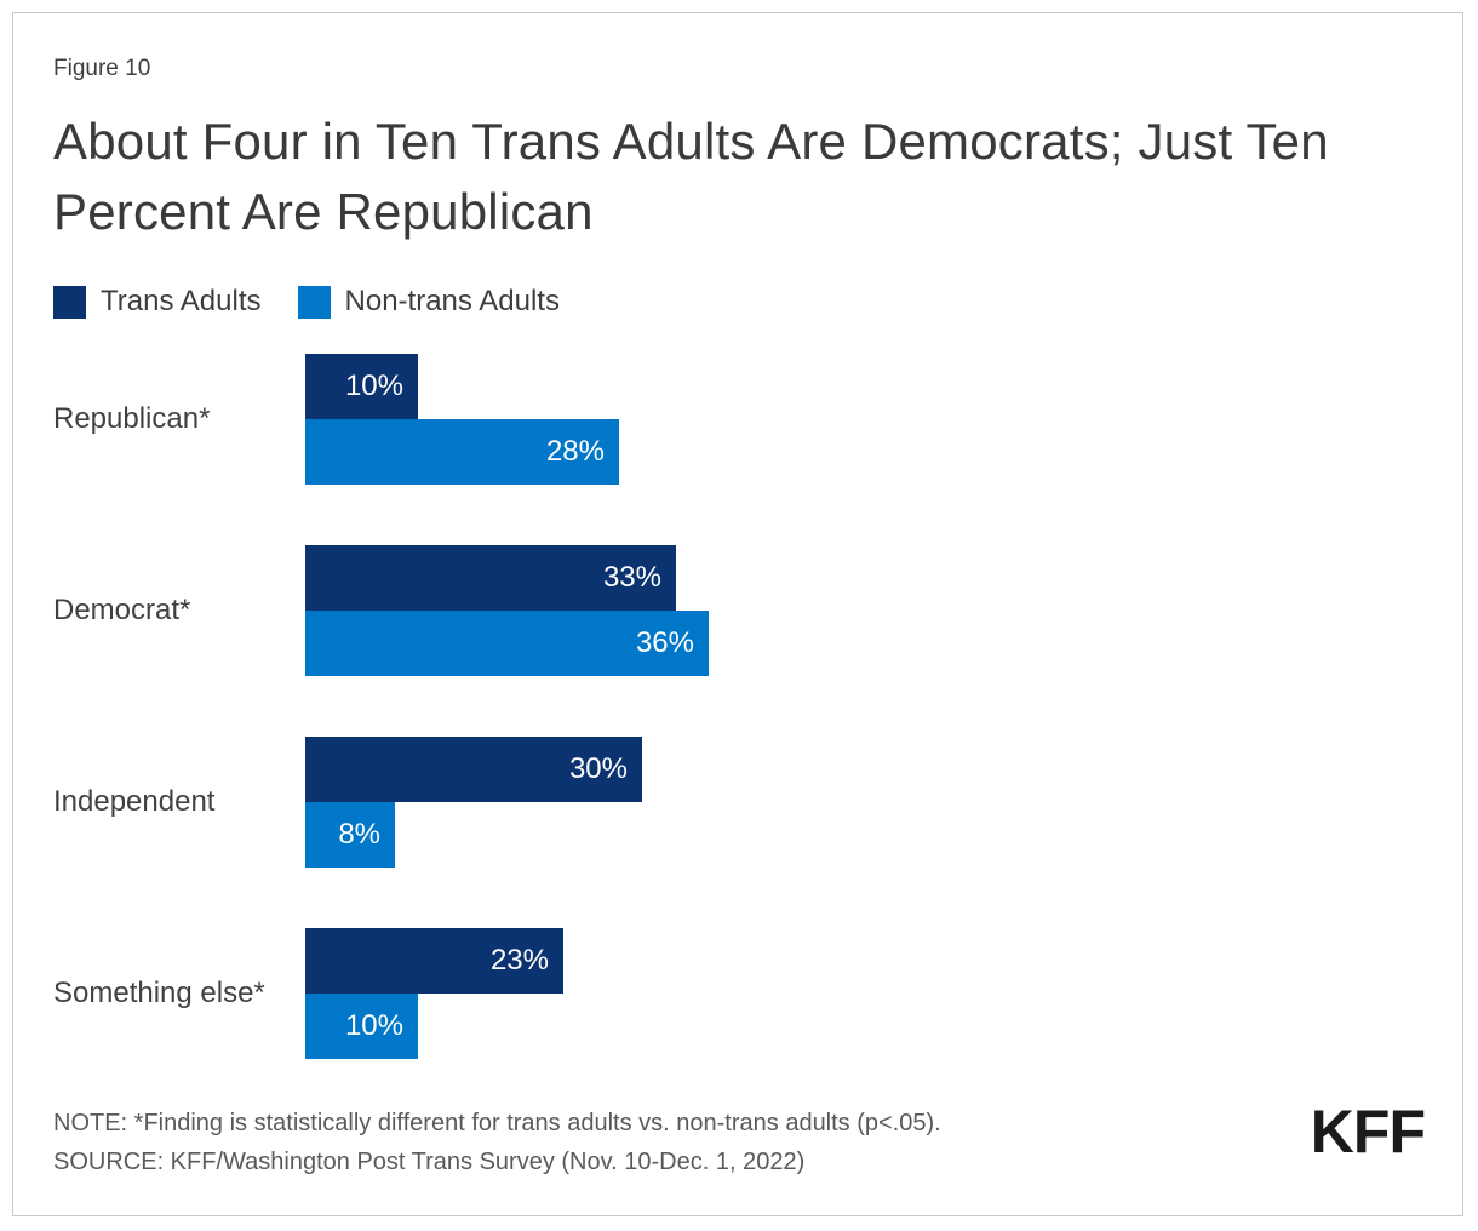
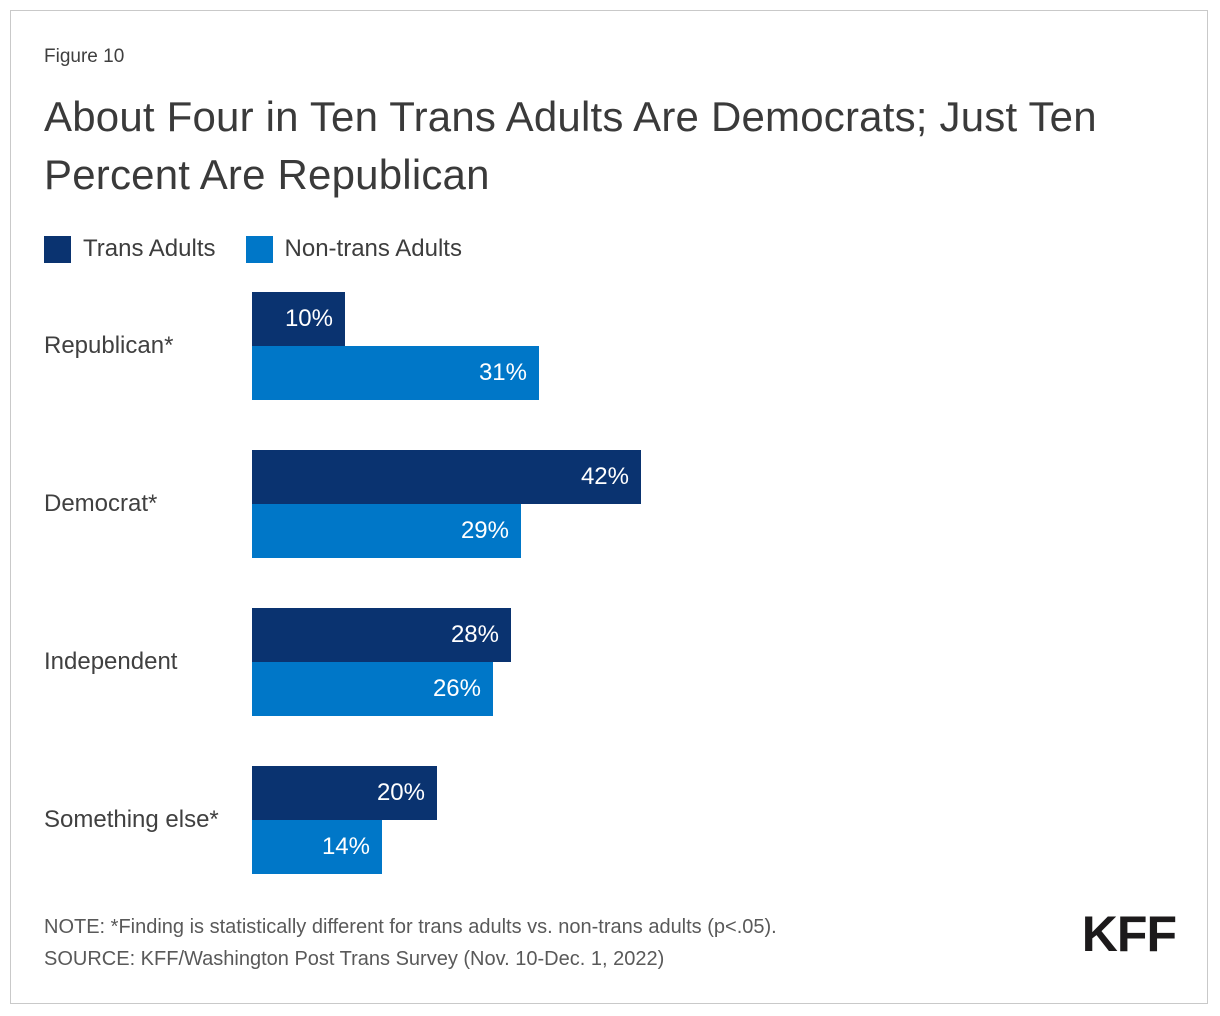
Non-trans Adults/Republican*: 28% -> 31%
Trans Adults/Democrat*: 33% -> 42%
Non-trans Adults/Democrat*: 36% -> 29%
Trans Adults/Independent: 30% -> 28%
Non-trans Adults/Independent: 8% -> 26%
Trans Adults/Something else*: 23% -> 20%
Non-trans Adults/Something else*: 10% -> 14%
